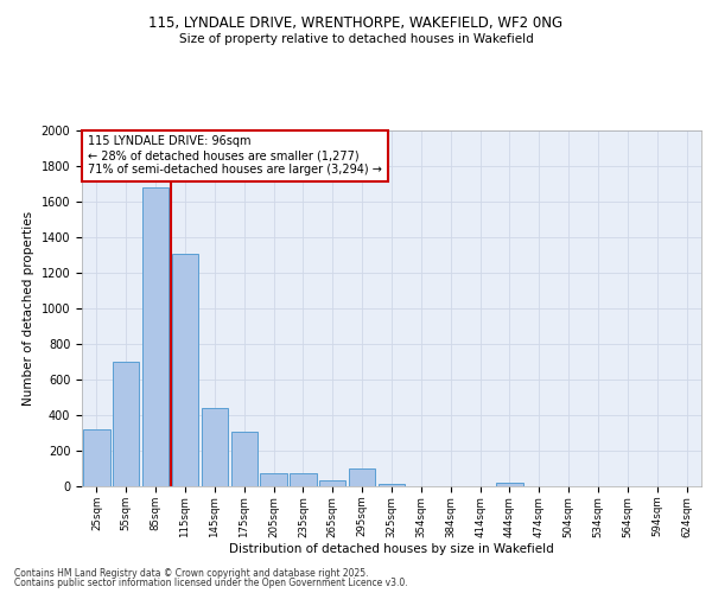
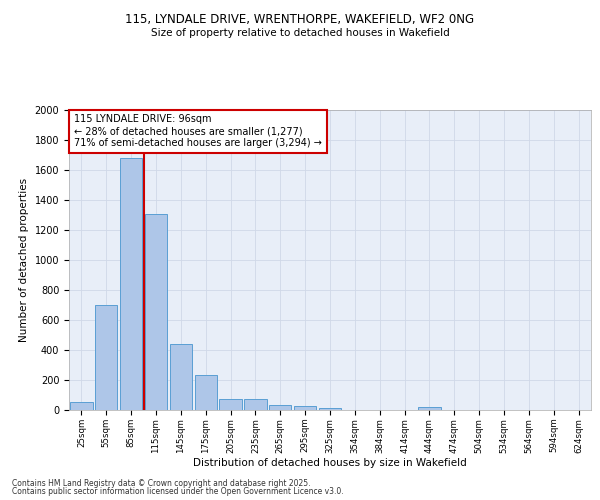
25sqm: 320 -> 60
175sqm: 310 -> 240
295sqm: 100 -> 20
